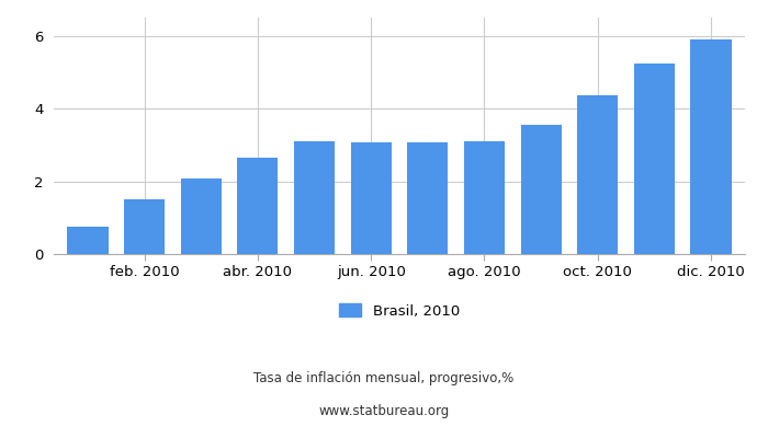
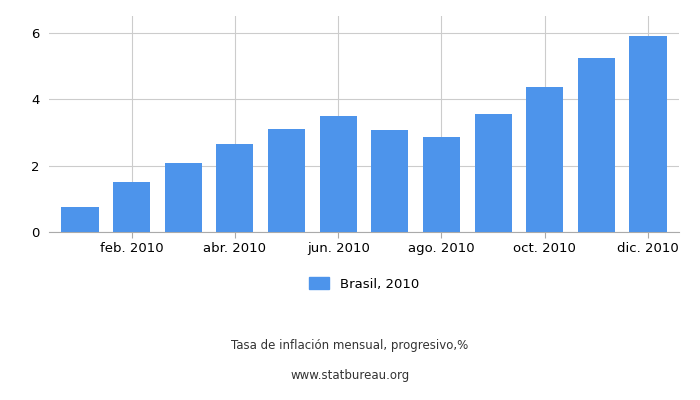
jun. 2010: 3.06 -> 3.50
ago. 2010: 3.09 -> 2.85
